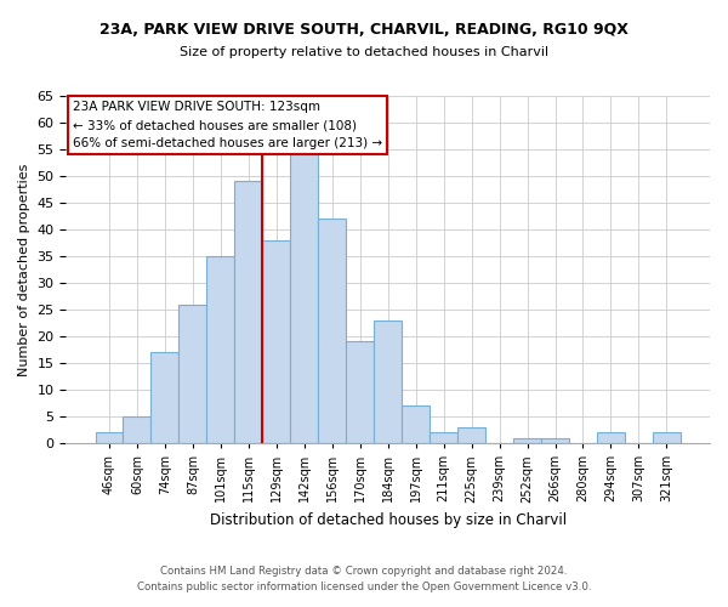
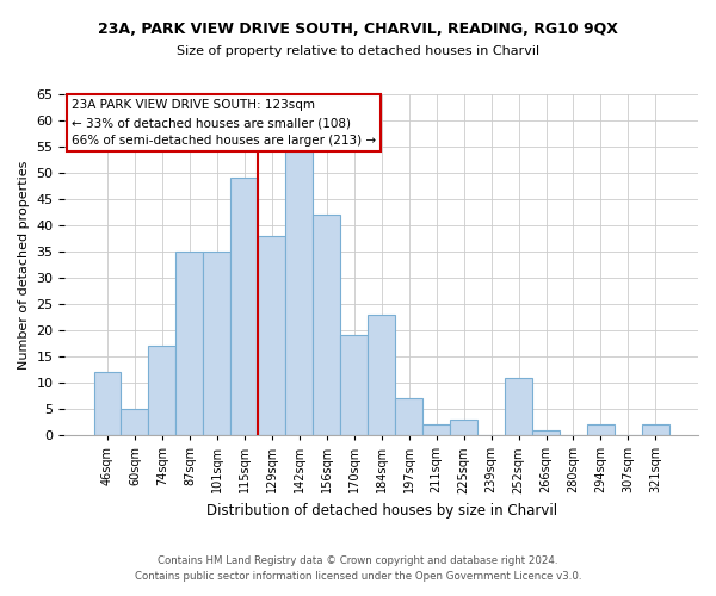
46sqm: 2 -> 12
87sqm: 26 -> 35
252sqm: 1 -> 11
